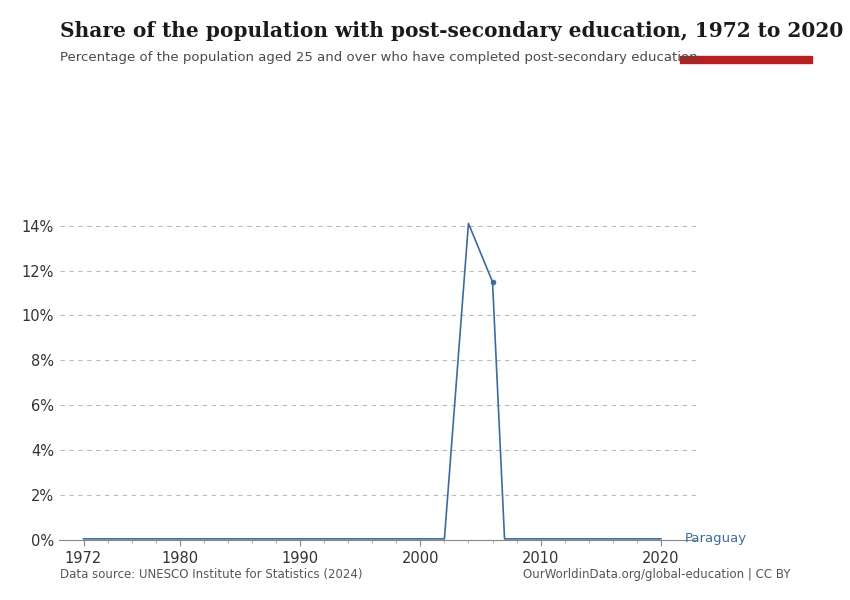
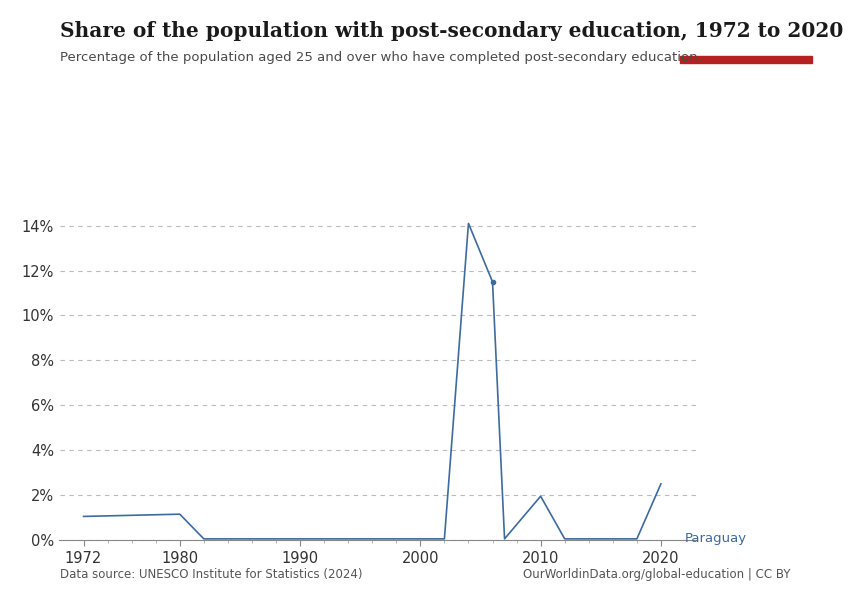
1972: 0.05% -> 1.05%
1980: 0.05% -> 1.15%
2010: 0.05% -> 1.95%
2020: 0.05% -> 2.50%
